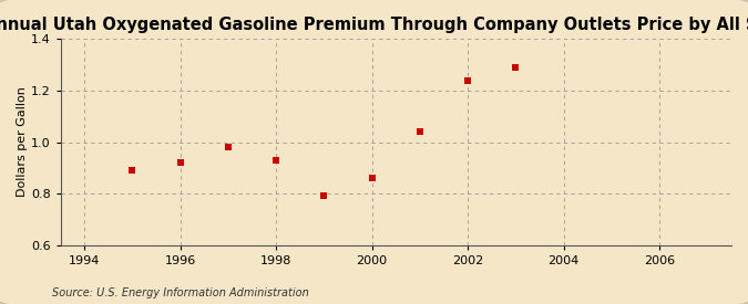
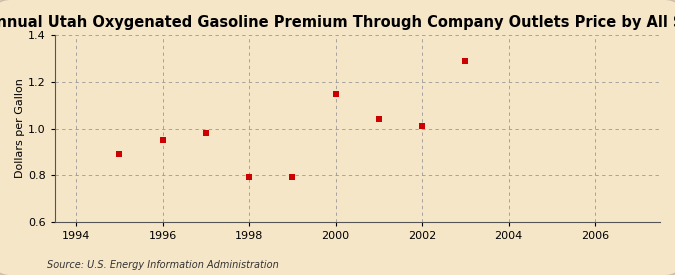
1996: 0.92 -> 0.95
1998: 0.93 -> 0.79
2000: 0.86 -> 1.15
2002: 1.24 -> 1.01
